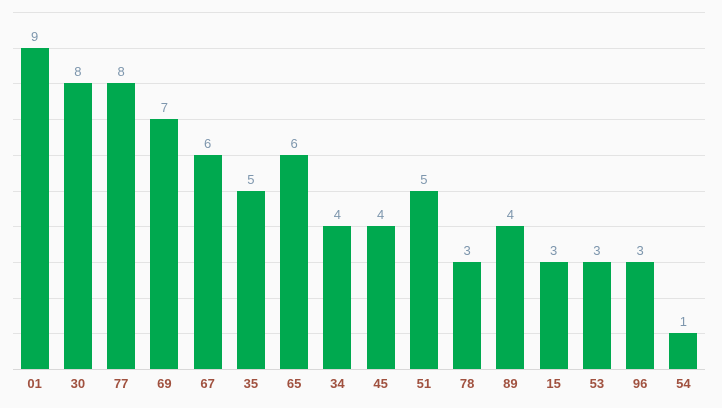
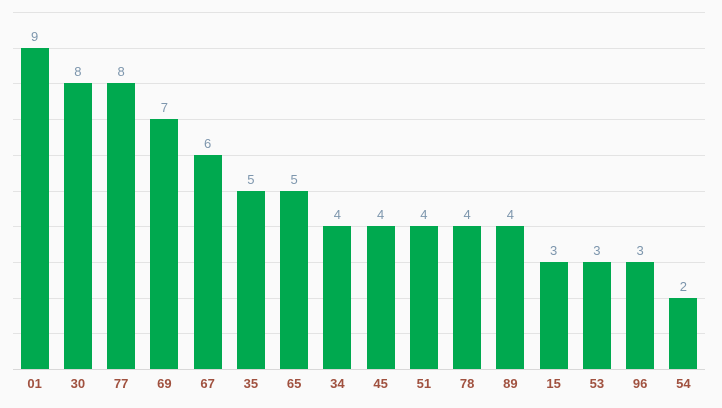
65: 6 -> 5
51: 5 -> 4
78: 3 -> 4
54: 1 -> 2
